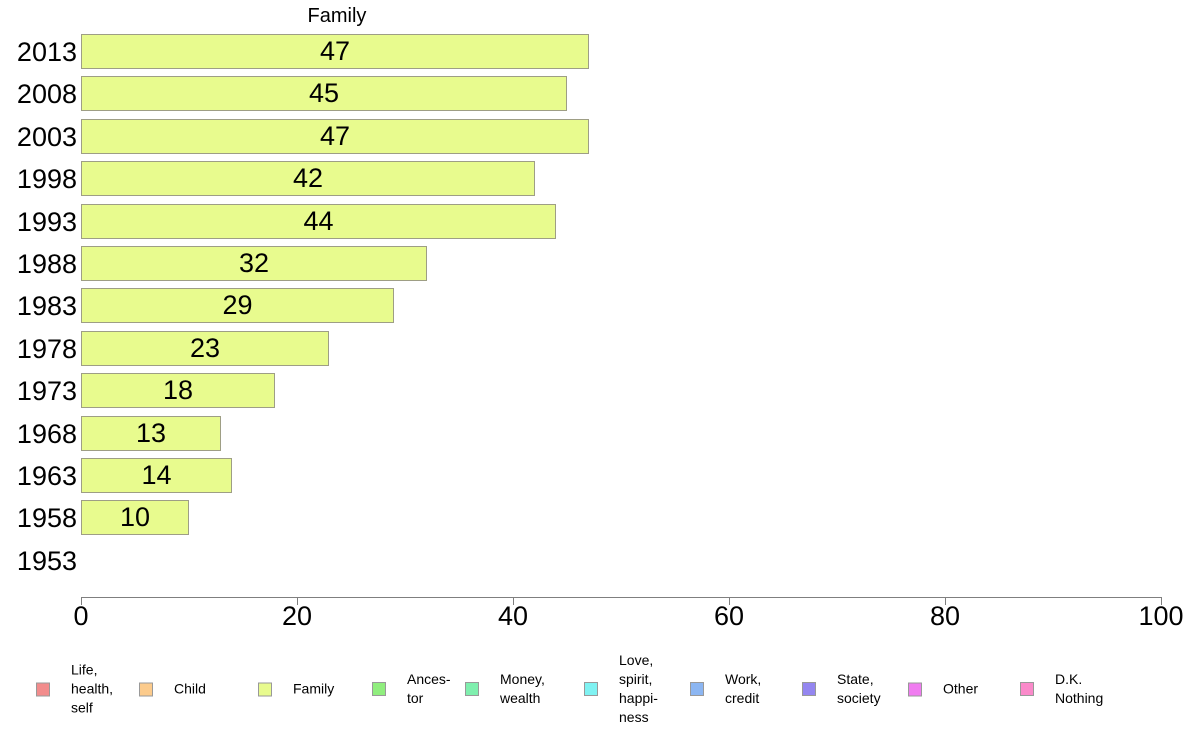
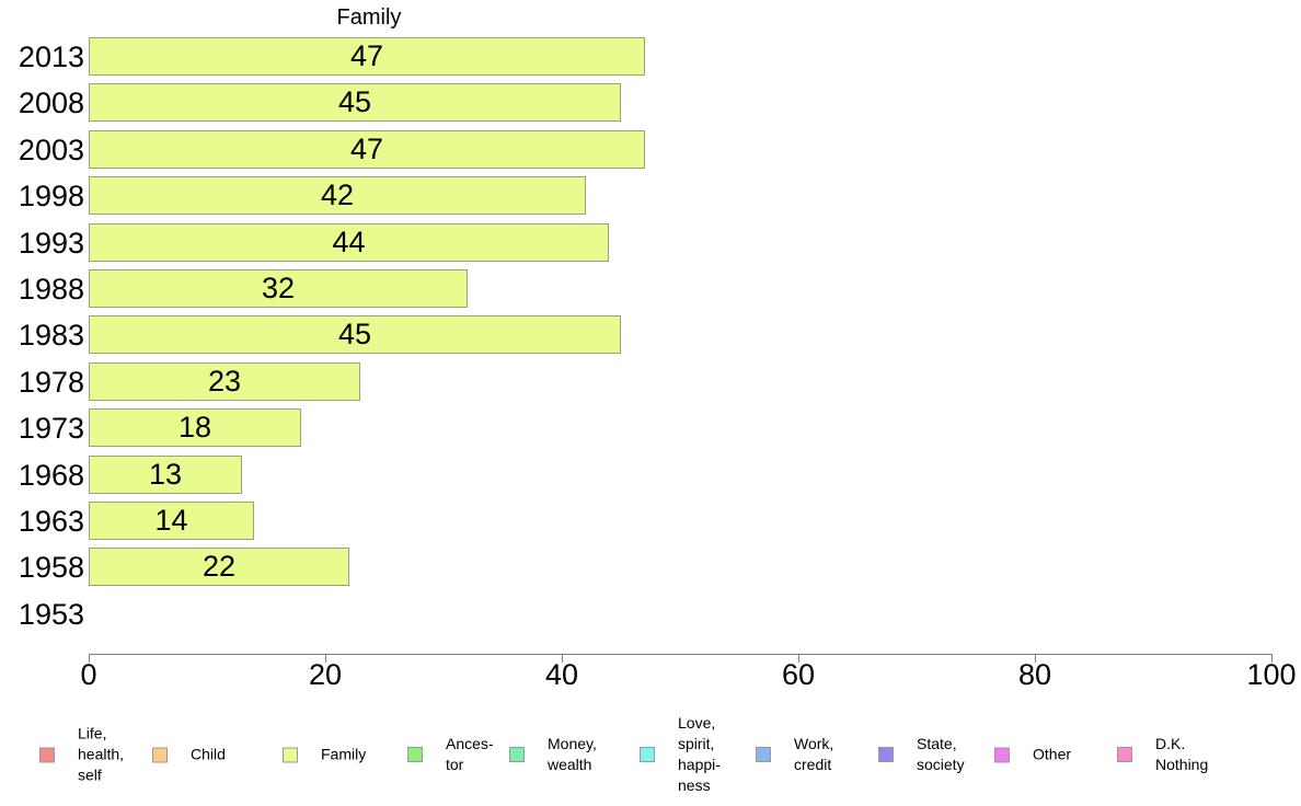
1983: 29 -> 45
1958: 10 -> 22
